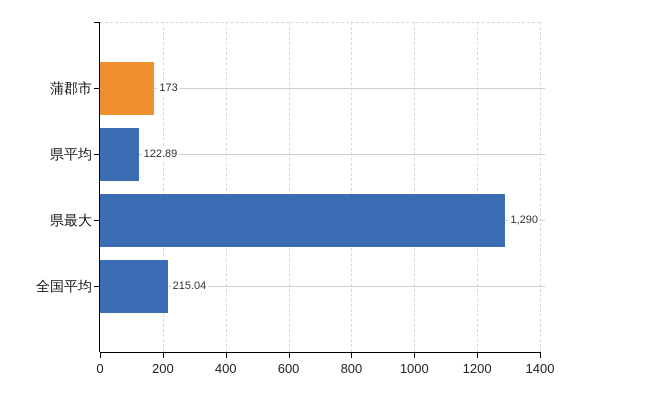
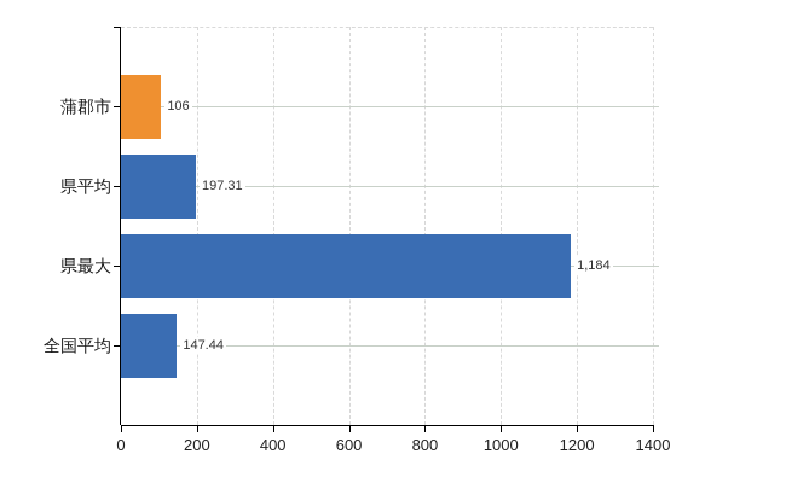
蒲郡市: 173 -> 106
県平均: 122.89 -> 197.31
県最大: 1,290 -> 1,184
全国平均: 215.04 -> 147.44
